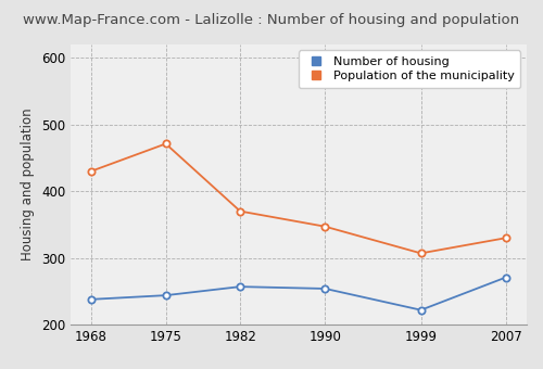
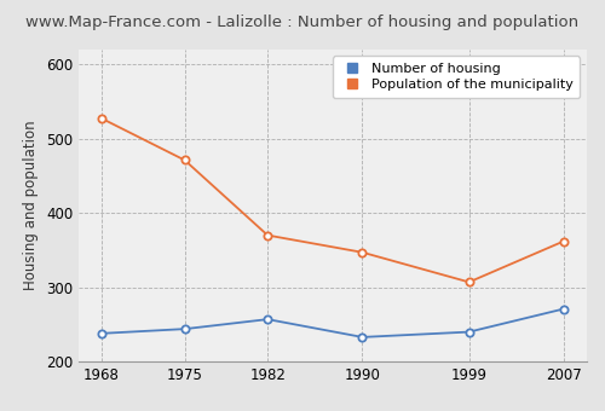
Population of the municipality/1968: 430 -> 527
Number of housing/1990: 254 -> 233
Number of housing/1999: 222 -> 240
Population of the municipality/2007: 330 -> 362
